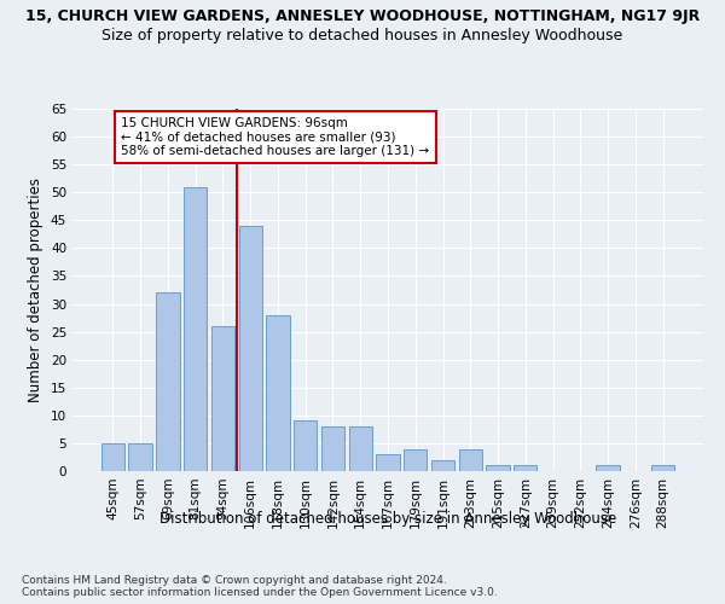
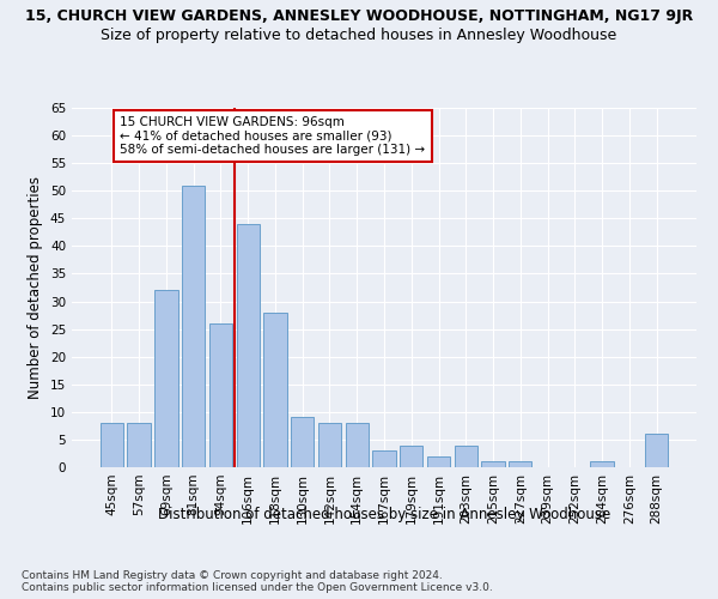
45sqm: 5 -> 8
57sqm: 5 -> 8
288sqm: 1 -> 6
